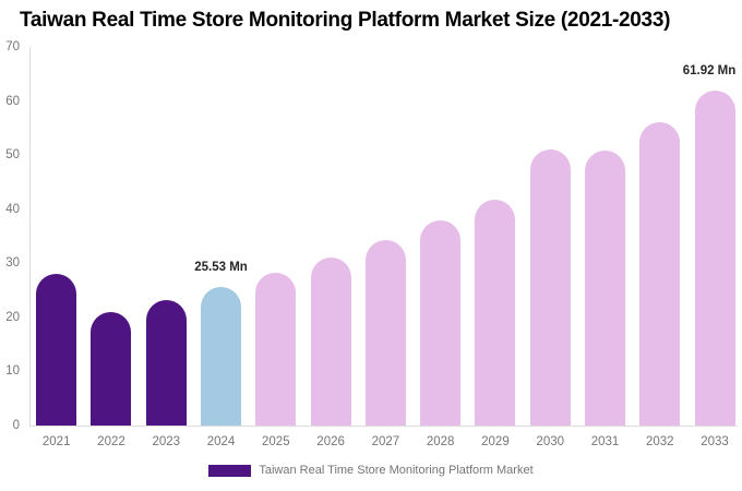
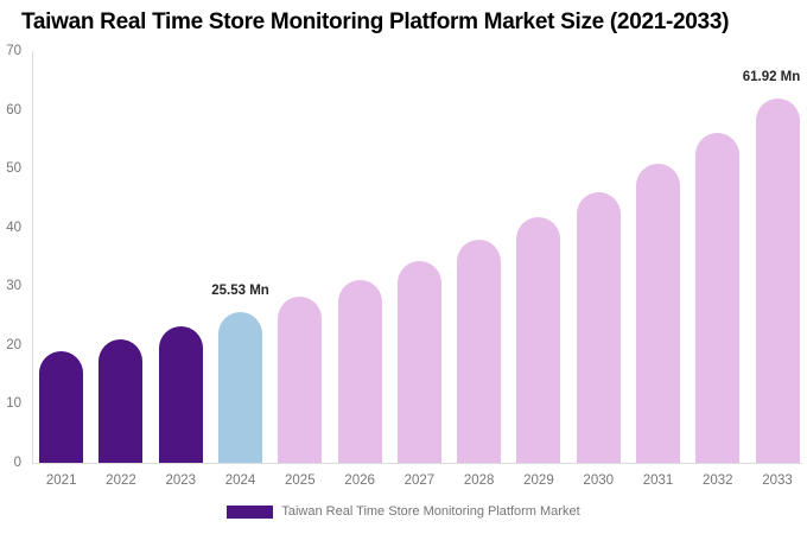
2021: 28 -> 19
2030: 51 -> 46
